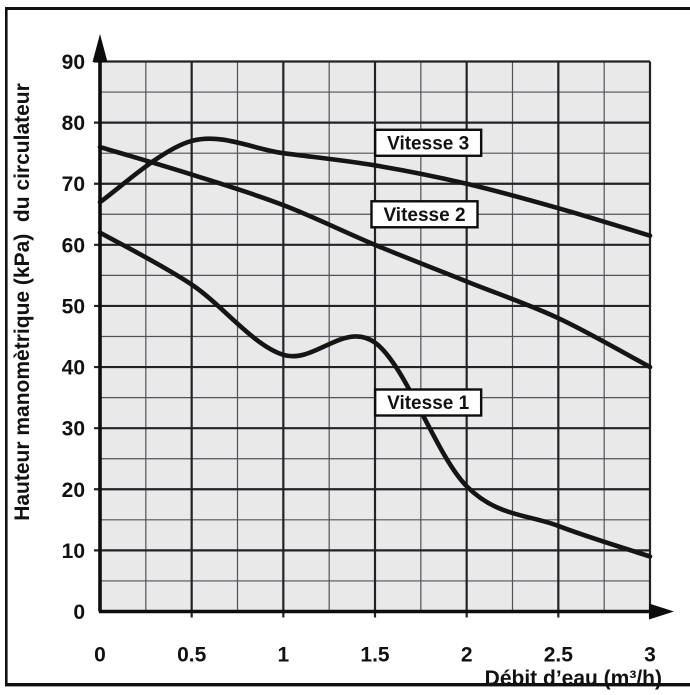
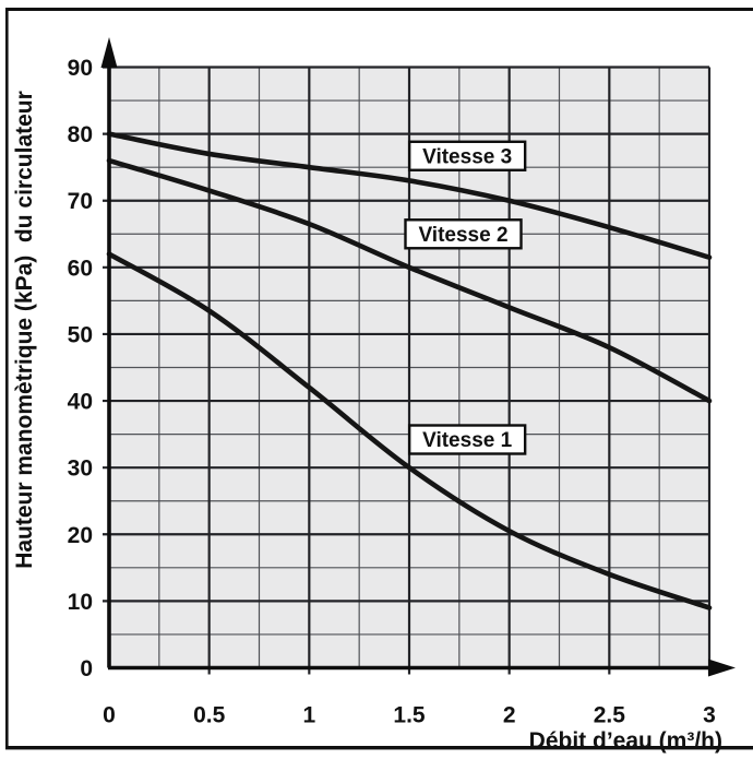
Vitesse 3/0: 67 -> 80
Vitesse 1/1.5: 44 -> 30
